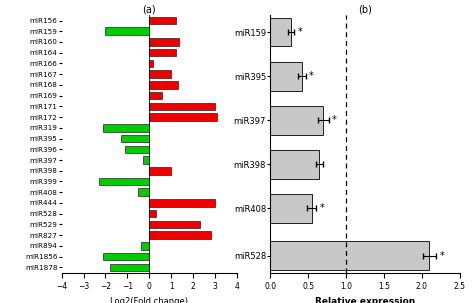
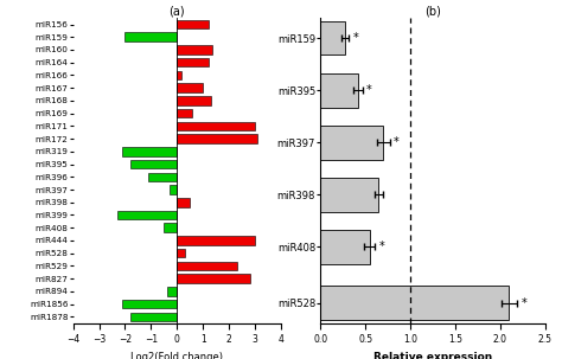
(a)/miR395: -1.30 -> -1.80
(a)/miR398: 1.00 -> 0.50
